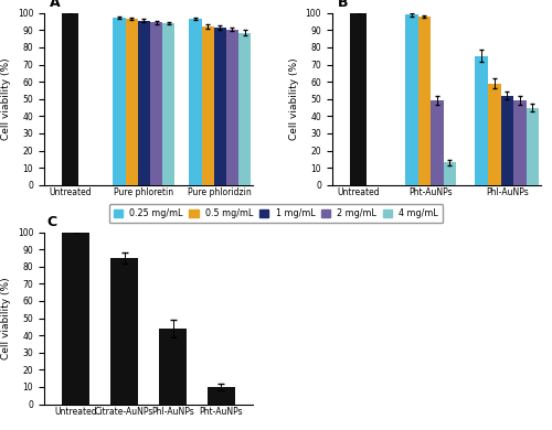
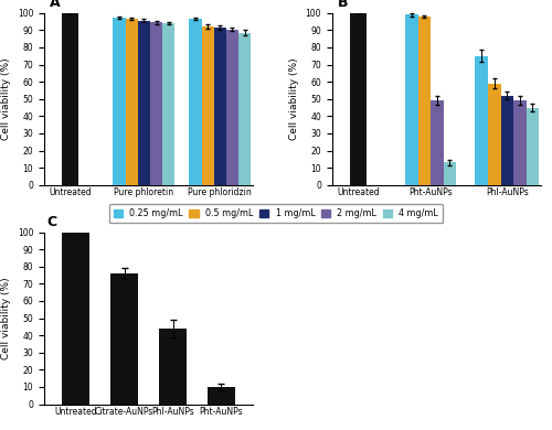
Citrate-AuNPs: 85 -> 76
